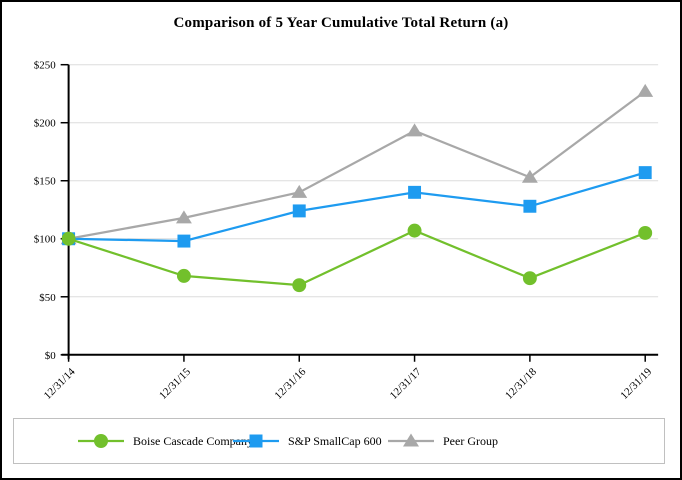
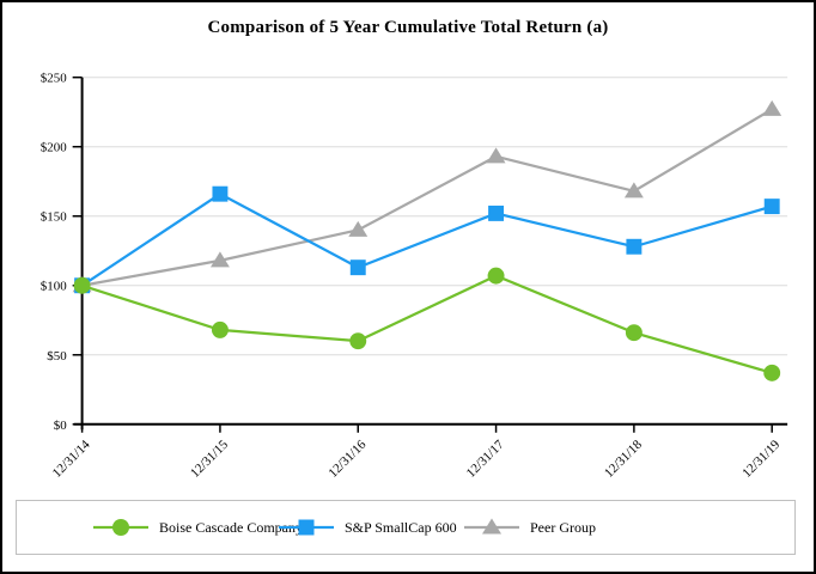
S&P SmallCap 600/12/31/15: $98 -> $166
S&P SmallCap 600/12/31/16: $124 -> $113
S&P SmallCap 600/12/31/17: $140 -> $152
Peer Group/12/31/18: $153 -> $168
Boise Cascade Company/12/31/19: $105 -> $37
